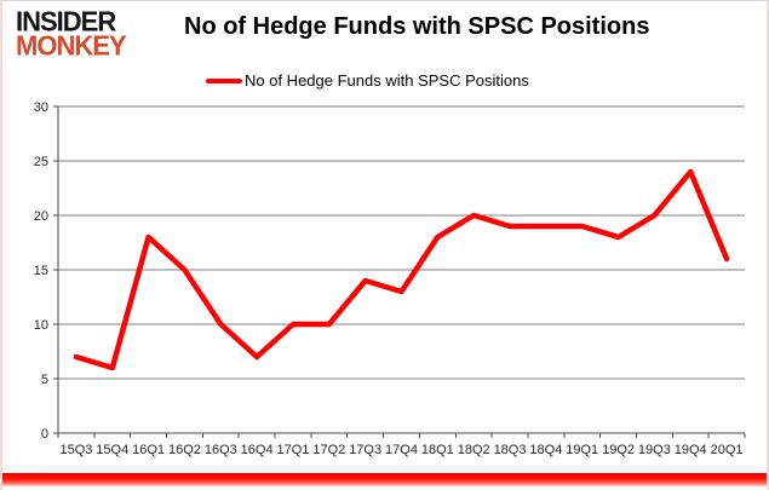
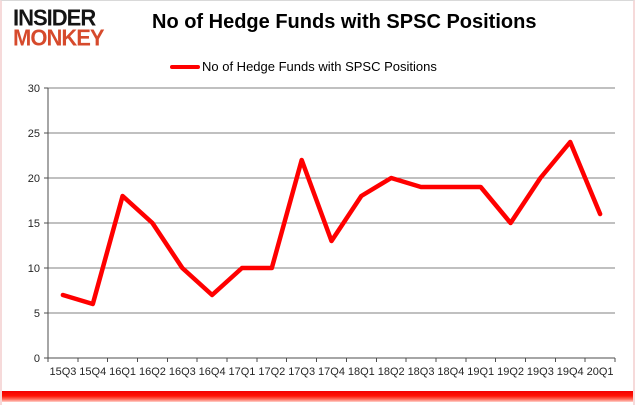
17Q3: 14 -> 22
19Q2: 18 -> 15
